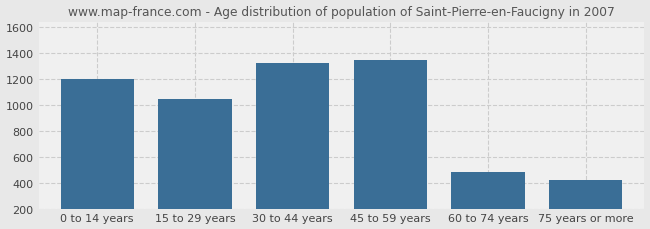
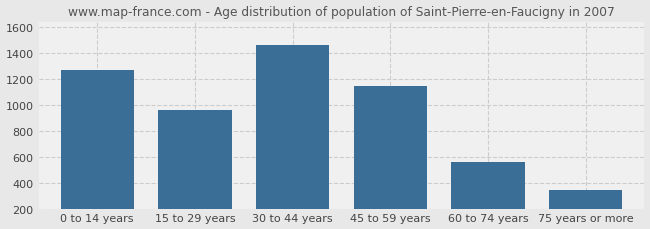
0 to 14 years: 1200 -> 1260
15 to 29 years: 1040 -> 960
30 to 44 years: 1320 -> 1460
45 to 59 years: 1340 -> 1140
60 to 74 years: 480 -> 560
75 years or more: 420 -> 340
